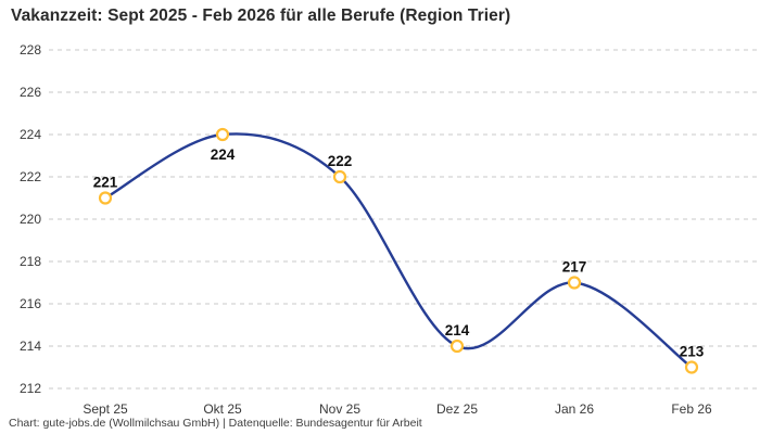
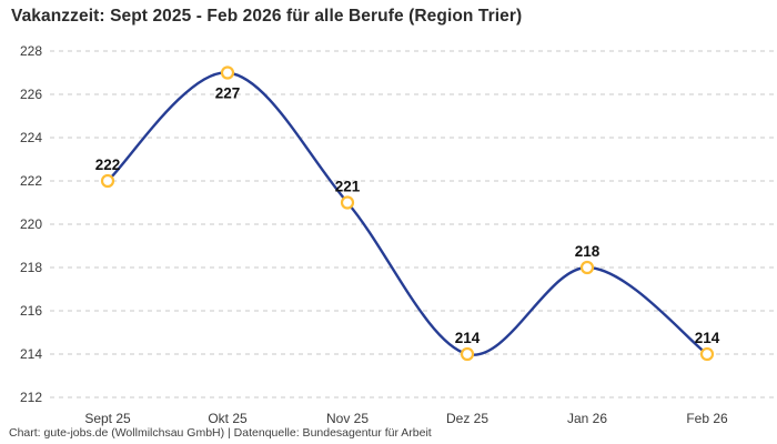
Sept 25: 221 -> 222
Okt 25: 224 -> 227
Nov 25: 222 -> 221
Jan 26: 217 -> 218
Feb 26: 213 -> 214
